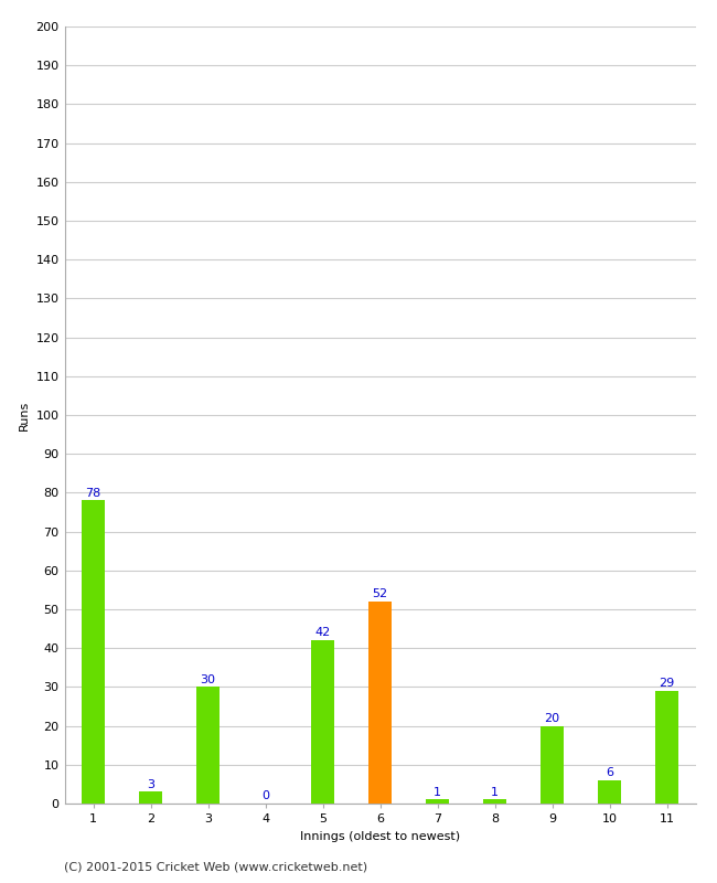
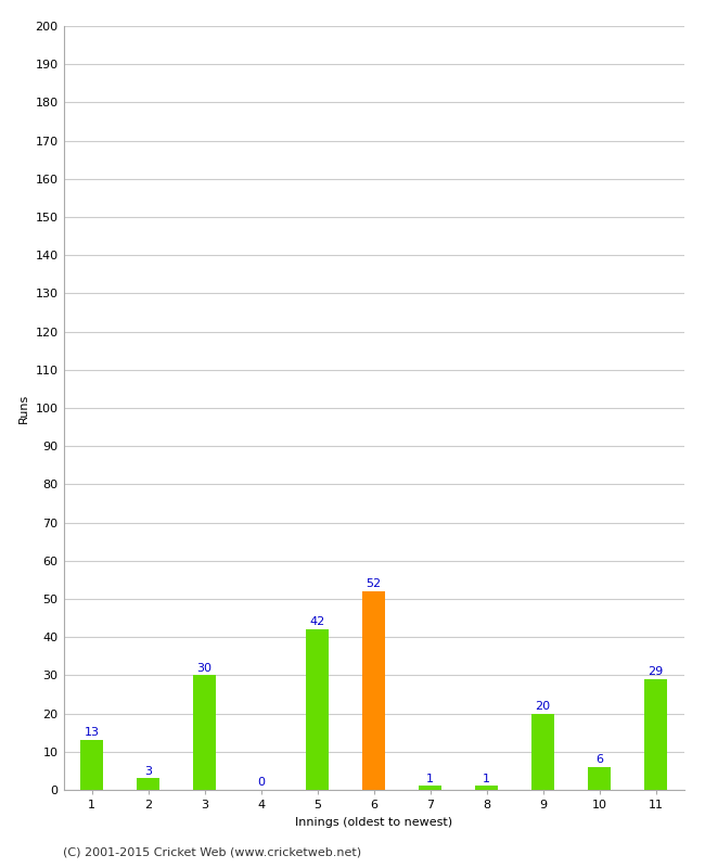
1: 78 -> 13
